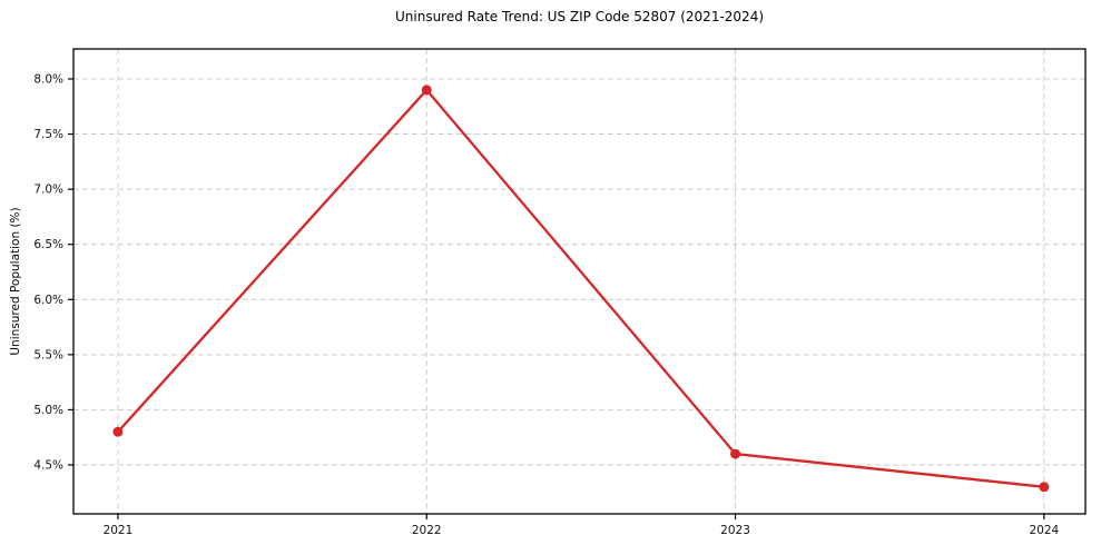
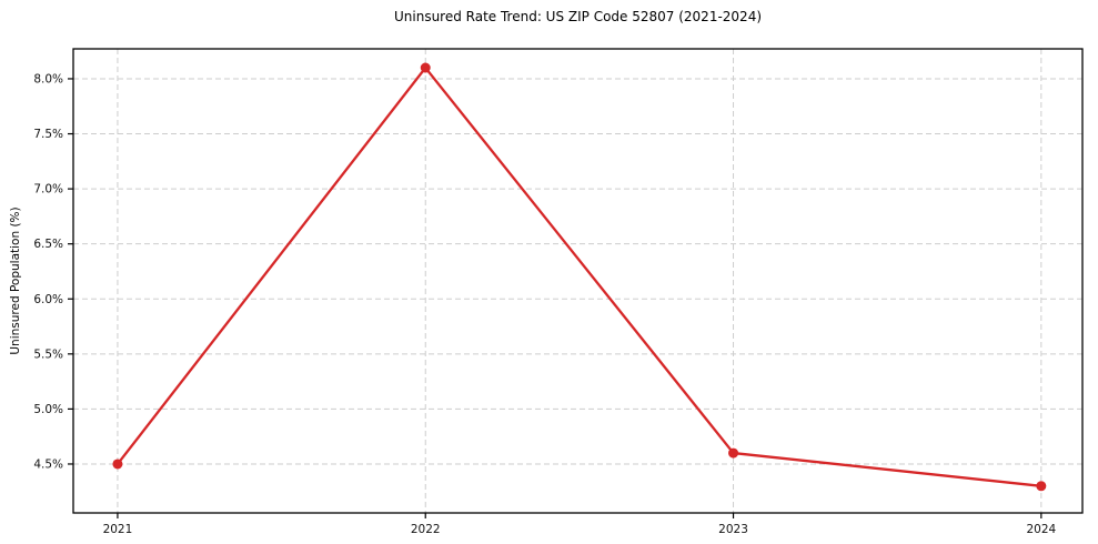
2021: 4.8% -> 4.5%
2022: 7.9% -> 8.1%
